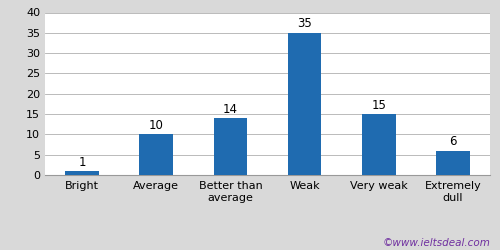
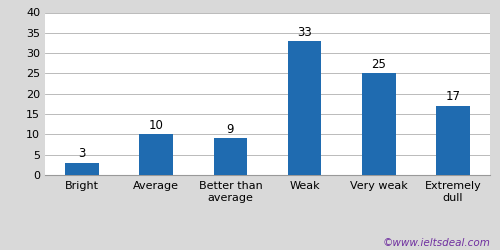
Bright: 1 -> 3
Better than average: 14 -> 9
Weak: 35 -> 33
Very weak: 15 -> 25
Extremely dull: 6 -> 17
